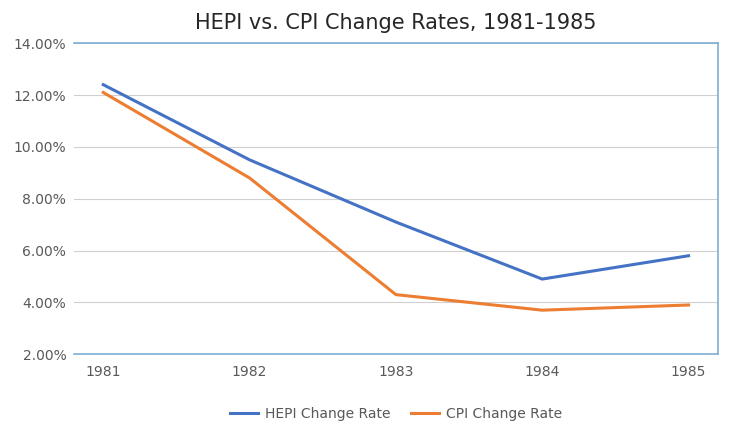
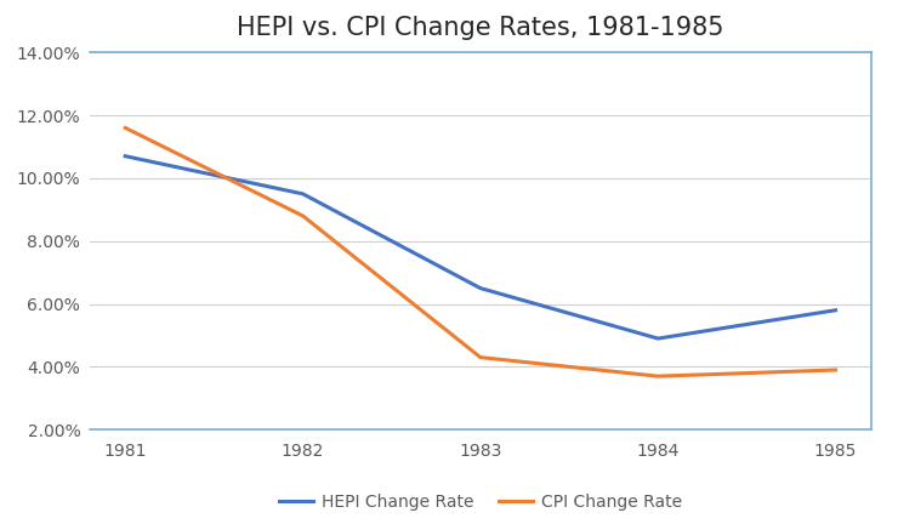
HEPI Change Rate/1981: 12.4% -> 10.7%
CPI Change Rate/1981: 12.1% -> 11.6%
HEPI Change Rate/1983: 7.1% -> 6.5%
